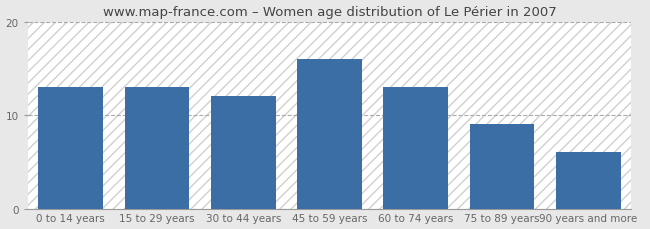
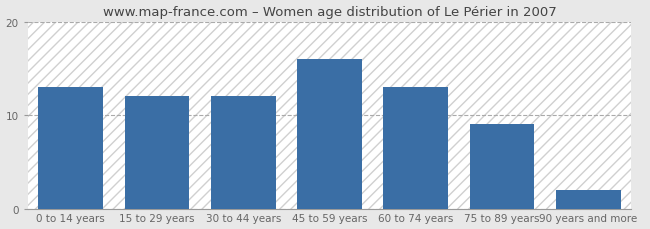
15 to 29 years: 13 -> 12
90 years and more: 6 -> 2
